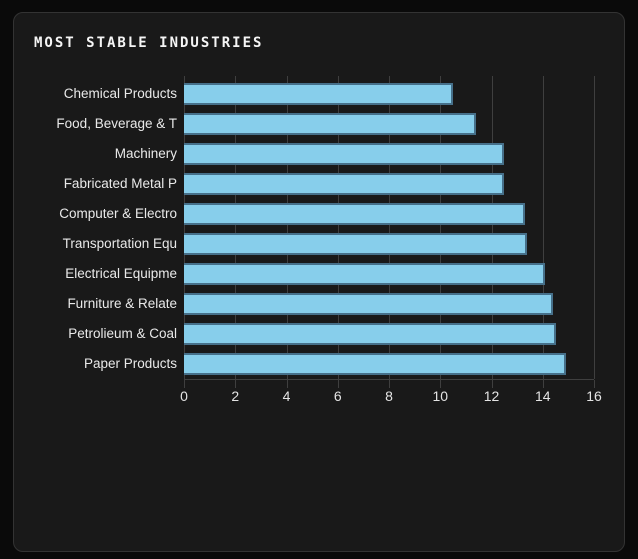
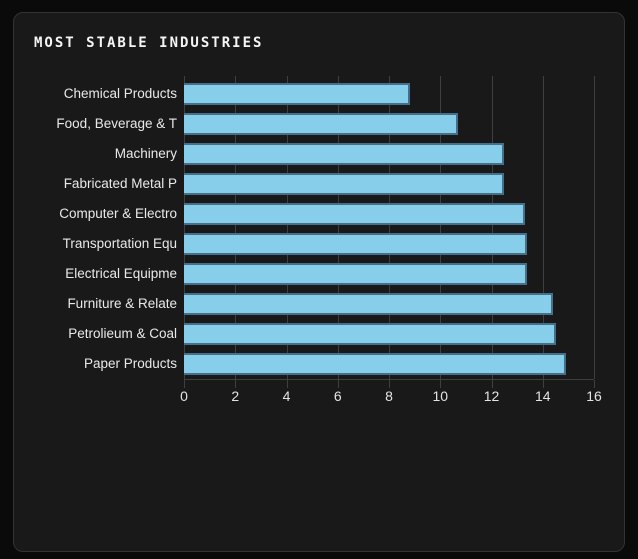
Chemical Products: 10.5 -> 8.8
Food, Beverage & T: 11.4 -> 10.7
Electrical Equipme: 14.1 -> 13.4
